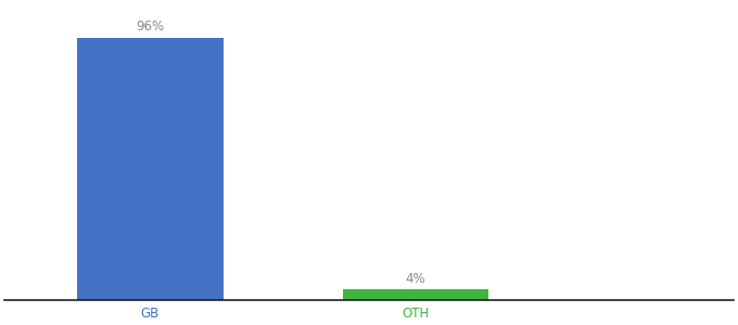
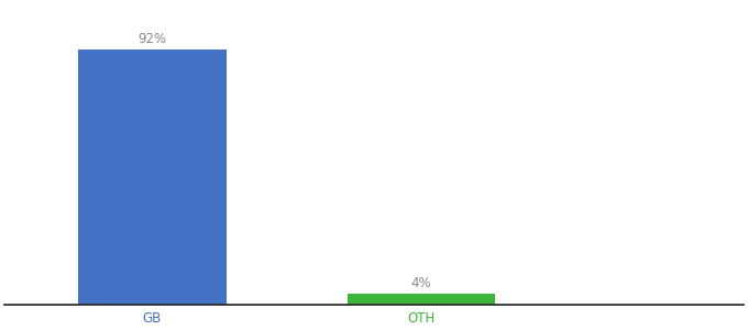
GB: 96% -> 92%
